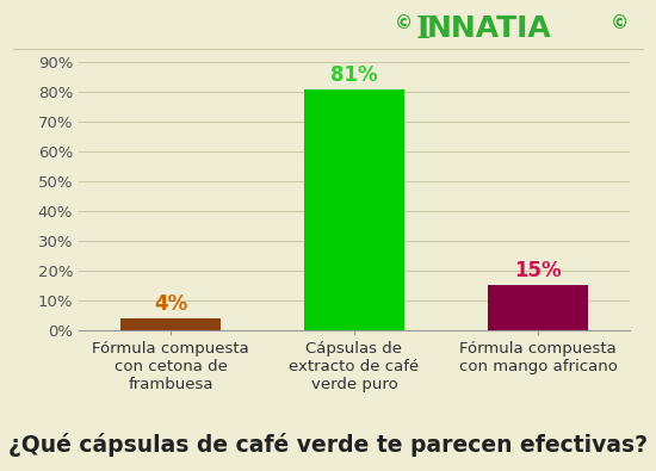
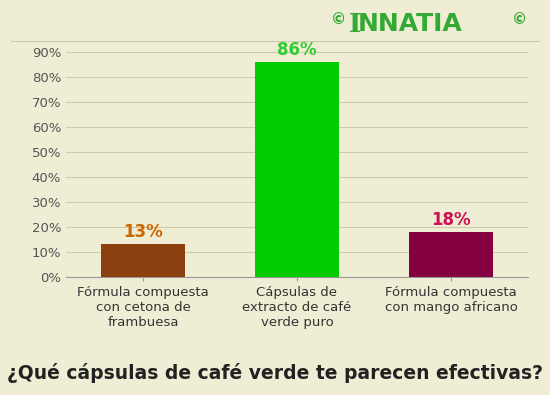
Fórmula compuesta con cetona de frambuesa: 4% -> 13%
Cápsulas de extracto de café verde puro: 81% -> 86%
Fórmula compuesta con mango africano: 15% -> 18%
